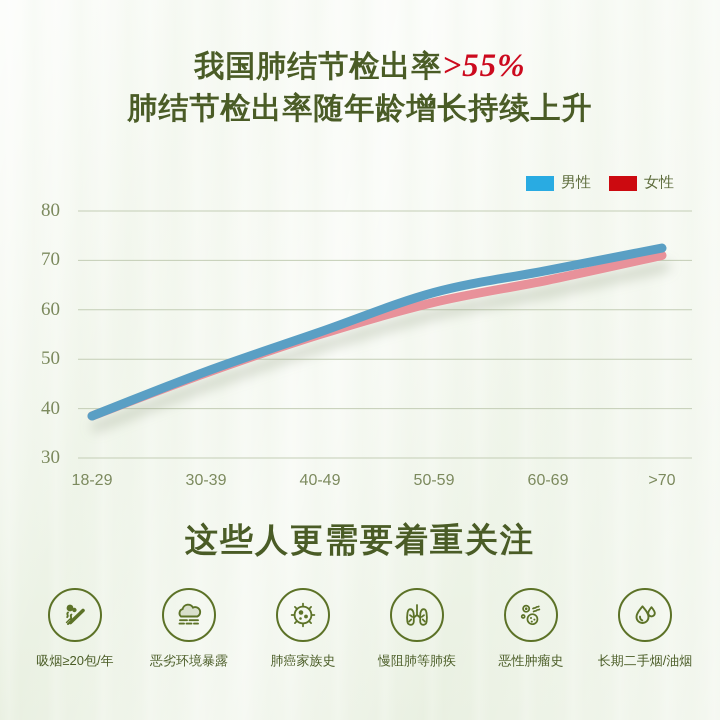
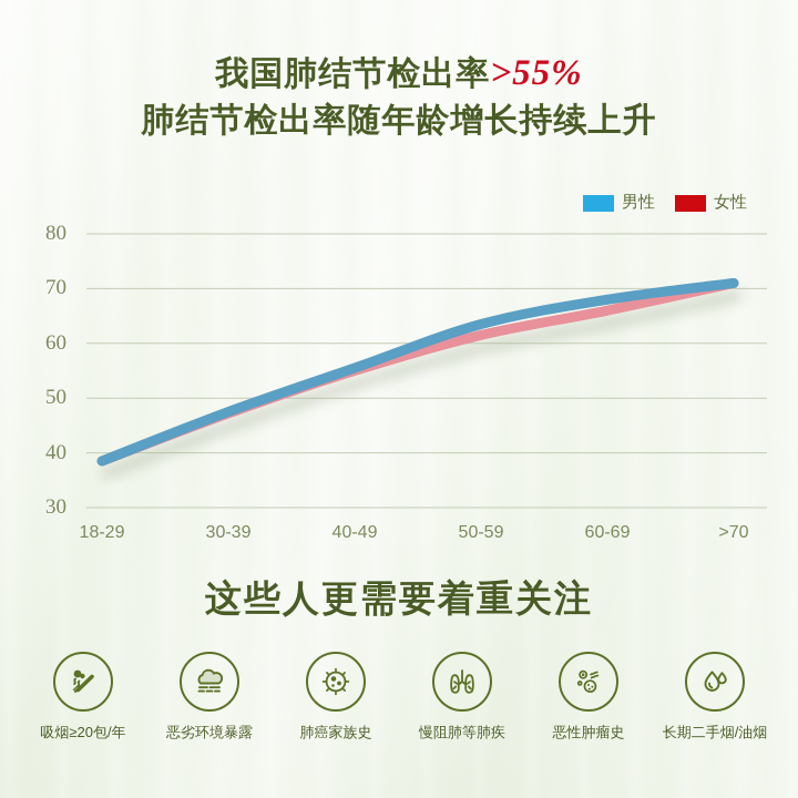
男性/>70: 72 -> 71
